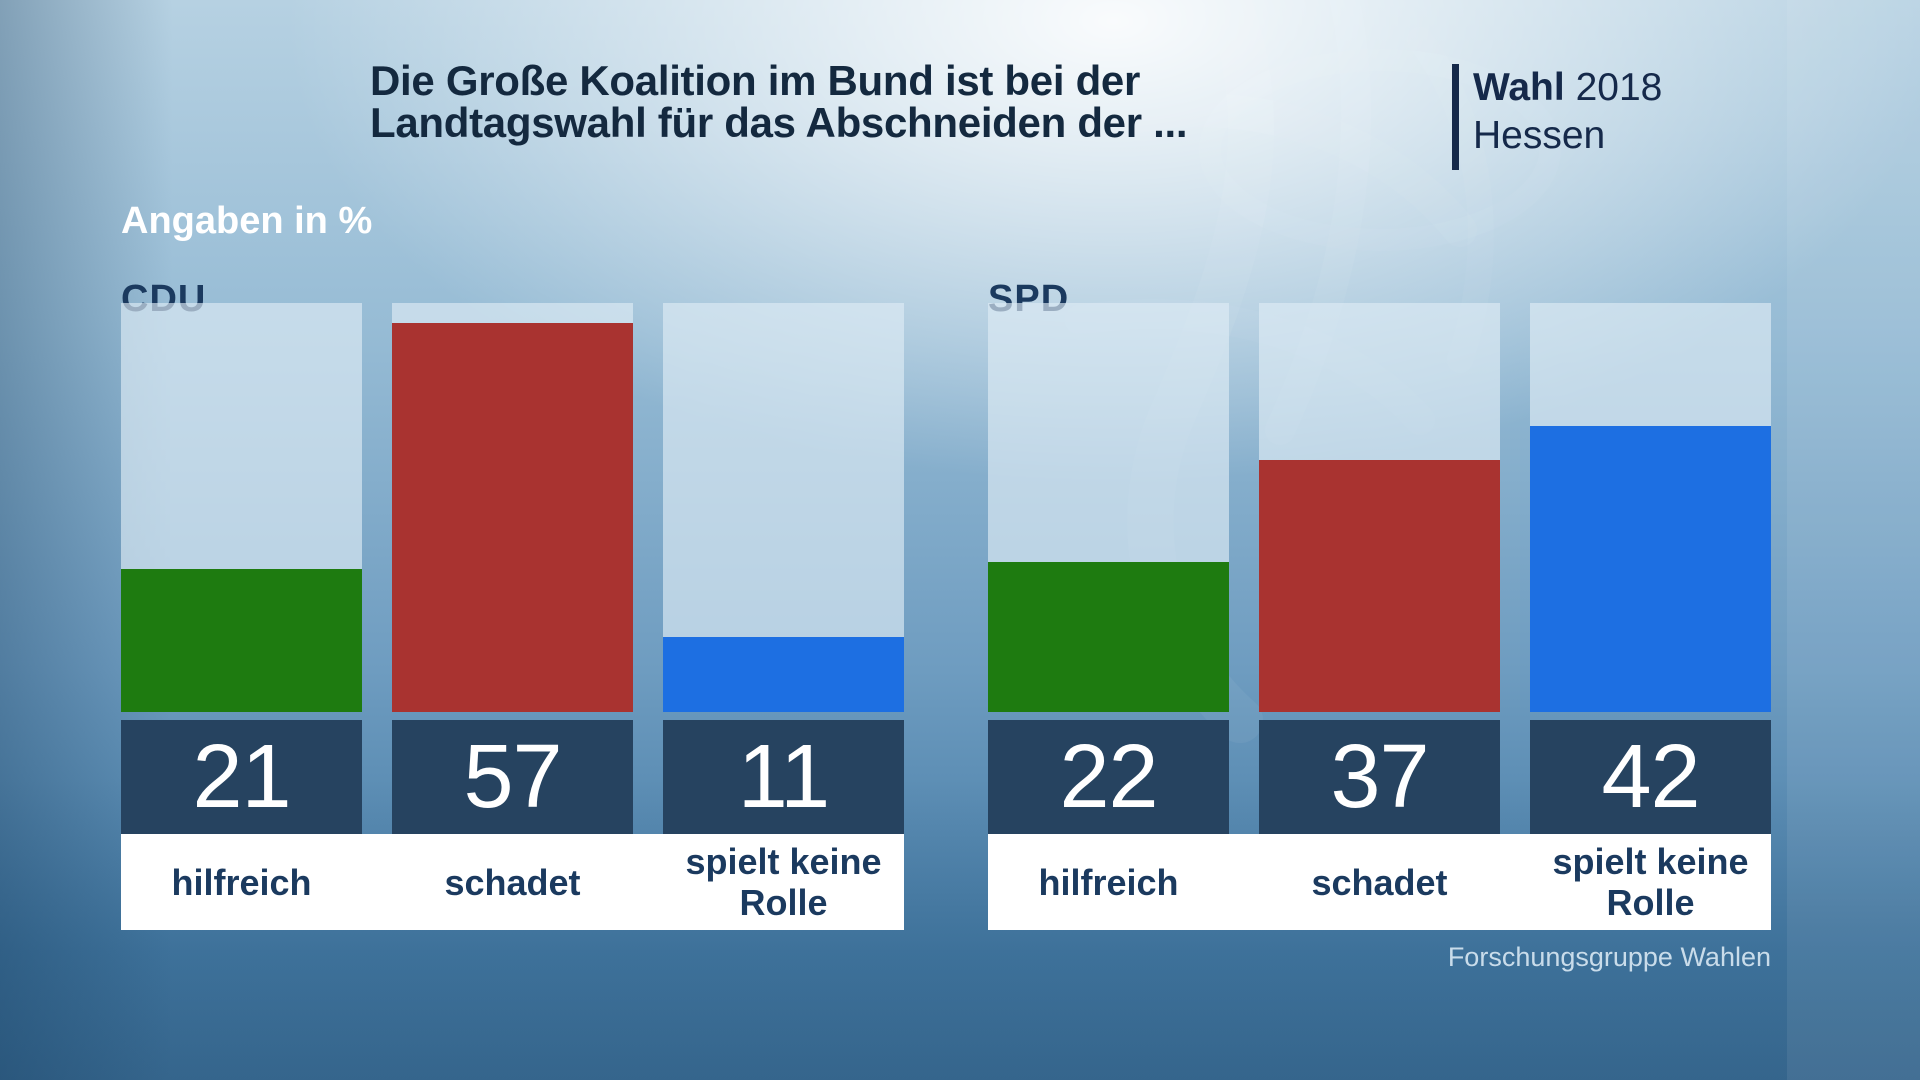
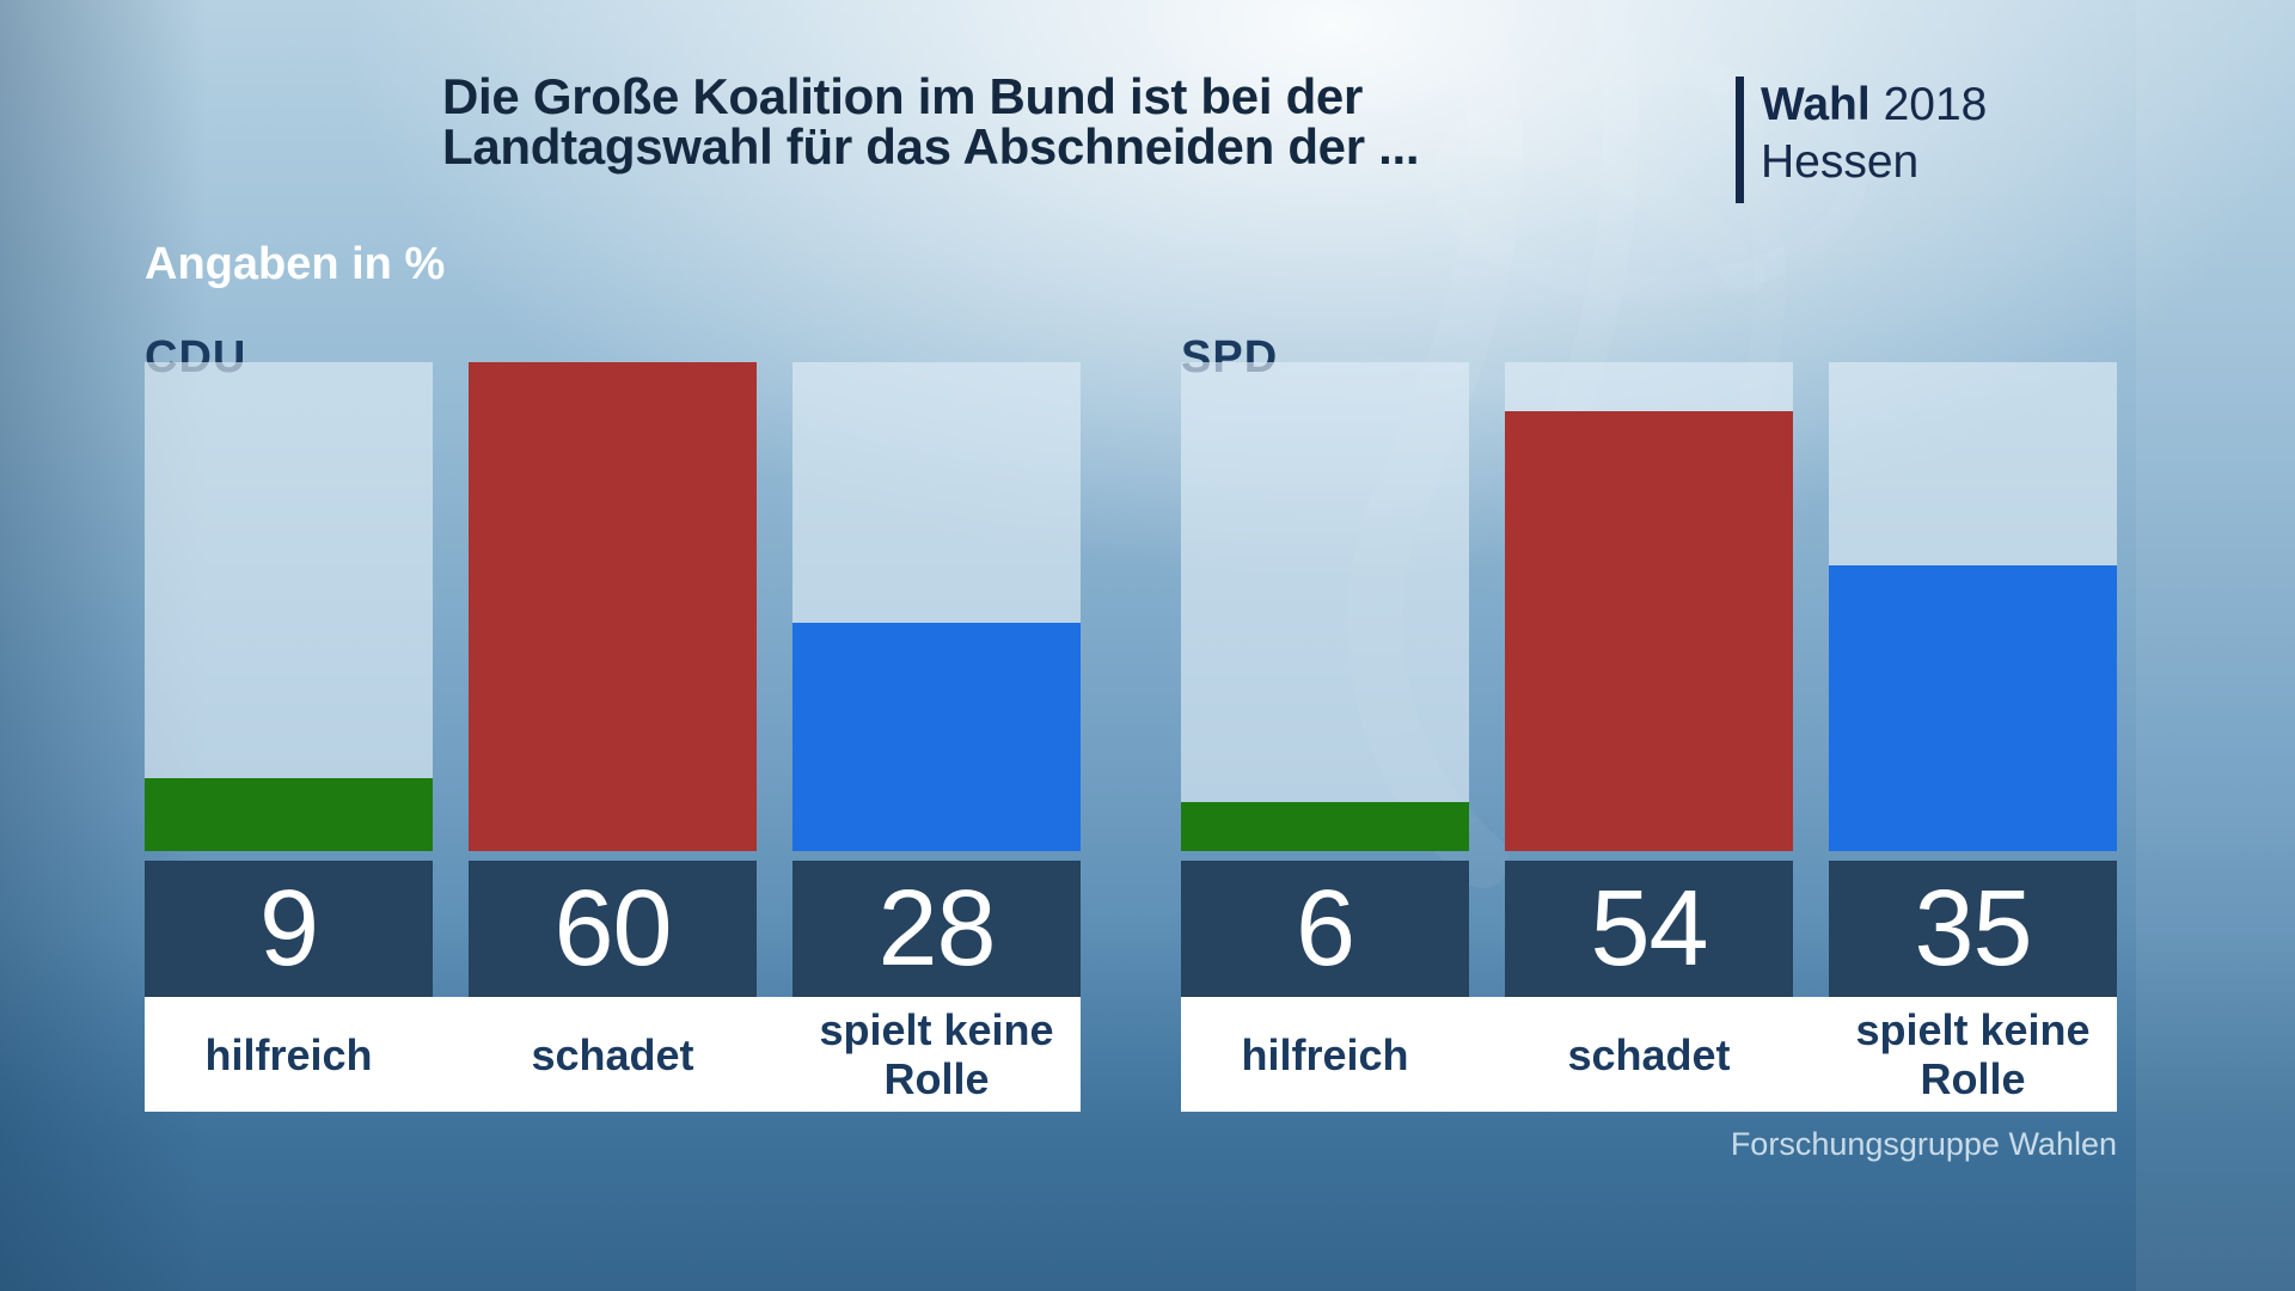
CDU/hilfreich: 21 -> 9
SPD/hilfreich: 22 -> 6
CDU/schadet: 57 -> 60
SPD/schadet: 37 -> 54
CDU/spielt keine Rolle: 11 -> 28
SPD/spielt keine Rolle: 42 -> 35
